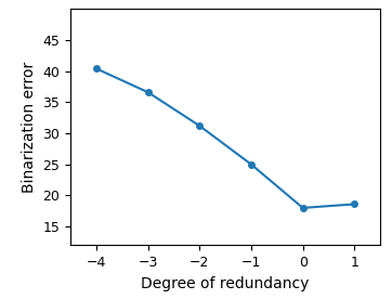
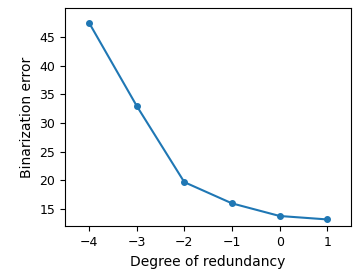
−4: 40.4 -> 47.5
−3: 36.6 -> 33.0
−2: 31.2 -> 19.7
−1: 25.0 -> 16.0
0: 18.0 -> 13.8
1: 18.6 -> 13.2
